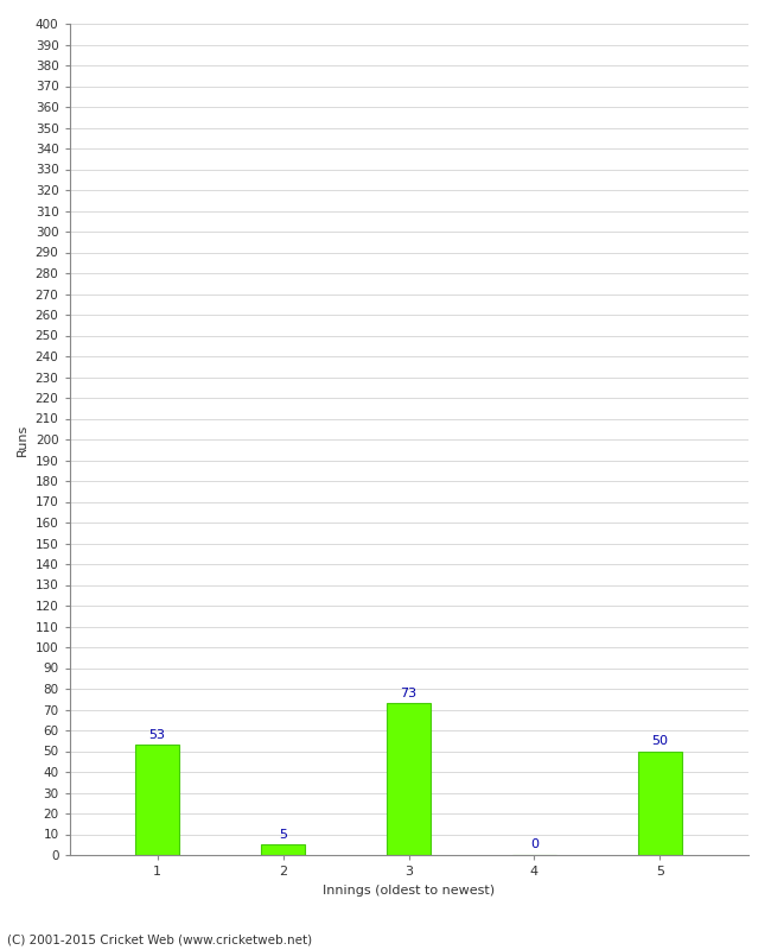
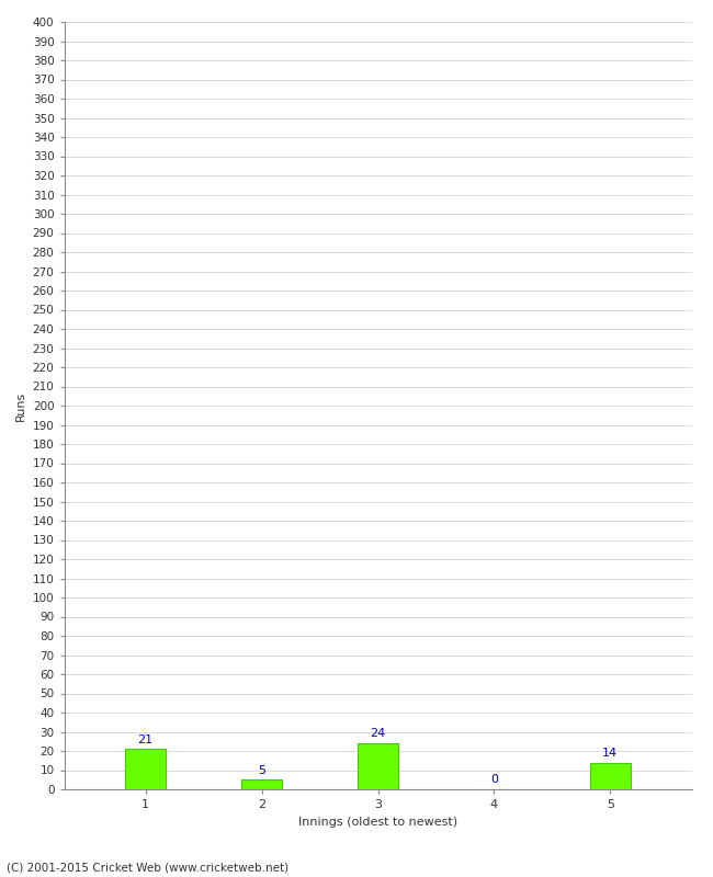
1: 53 -> 21
3: 73 -> 24
5: 50 -> 14
